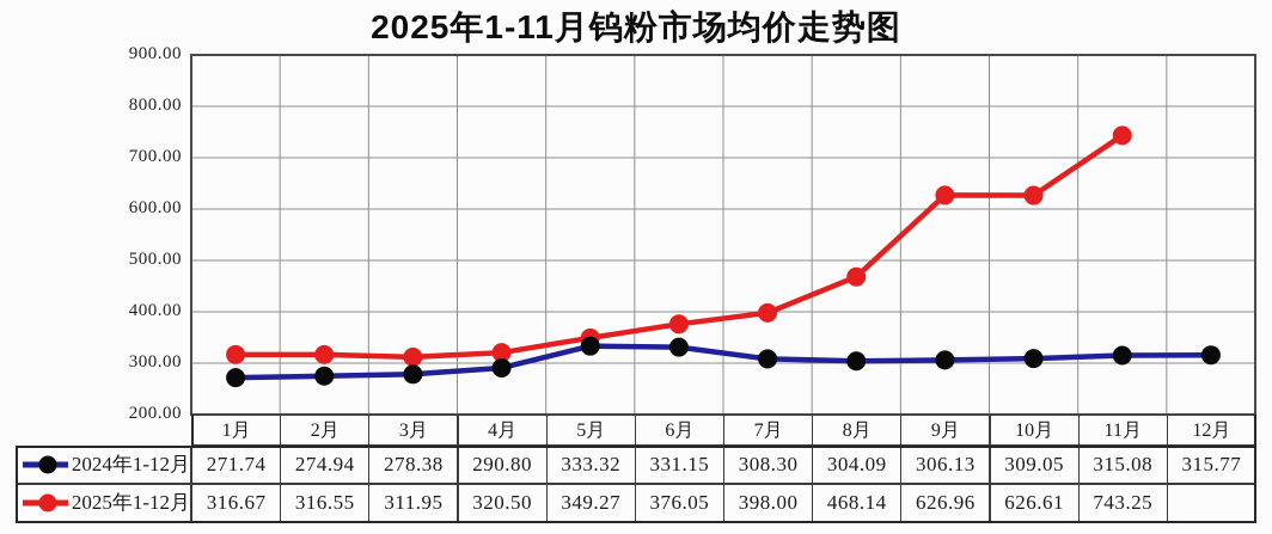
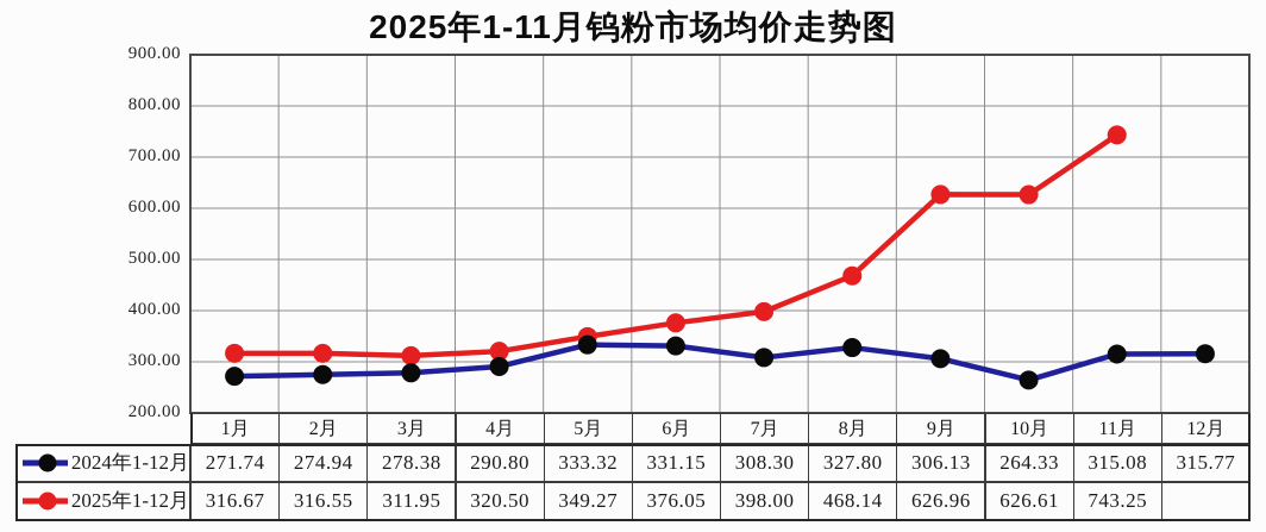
2024年1-12月/8月: 304.09 -> 327.80
2024年1-12月/10月: 309.05 -> 264.33
